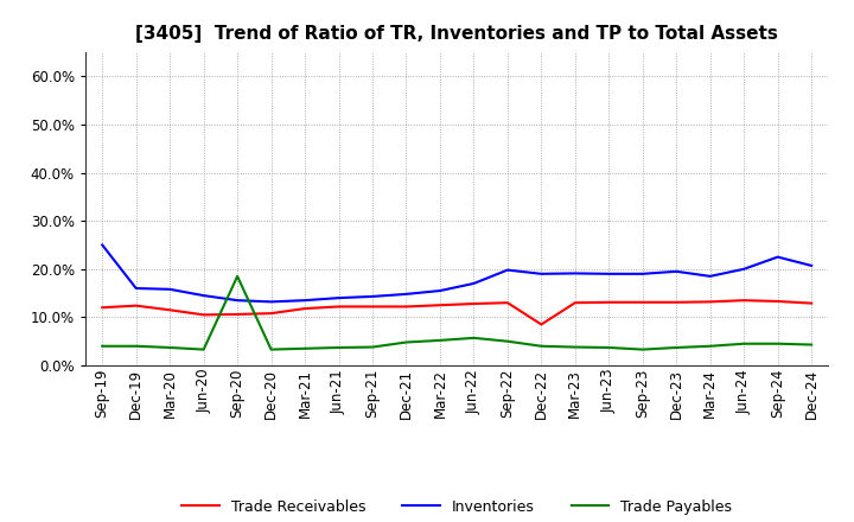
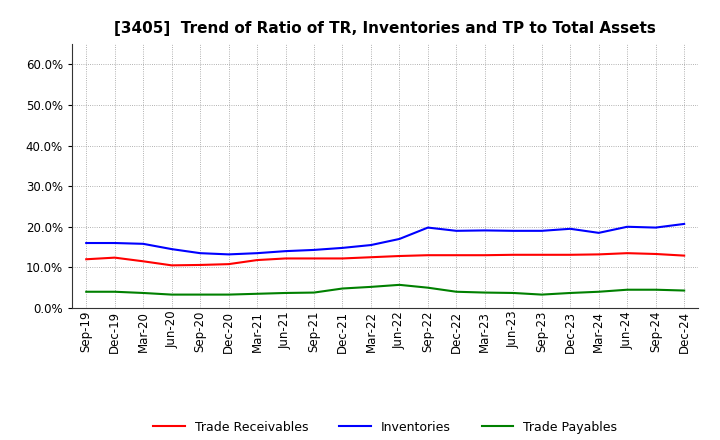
Inventories/Sep-19: 25.0% -> 16.0%
Trade Payables/Sep-20: 18.5% -> 3.3%
Trade Receivables/Dec-22: 8.5% -> 13.0%
Inventories/Sep-24: 22.5% -> 19.8%
